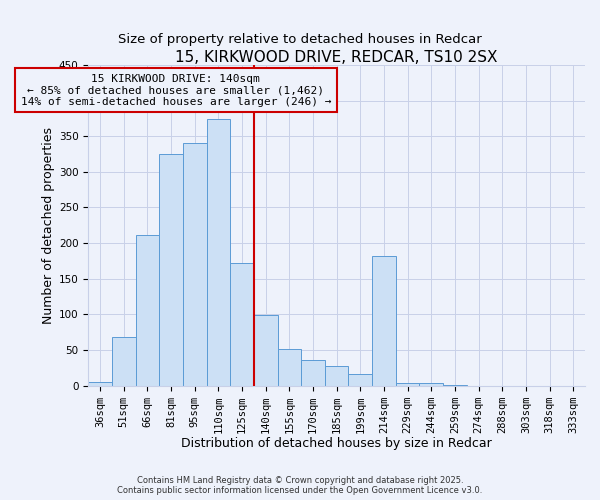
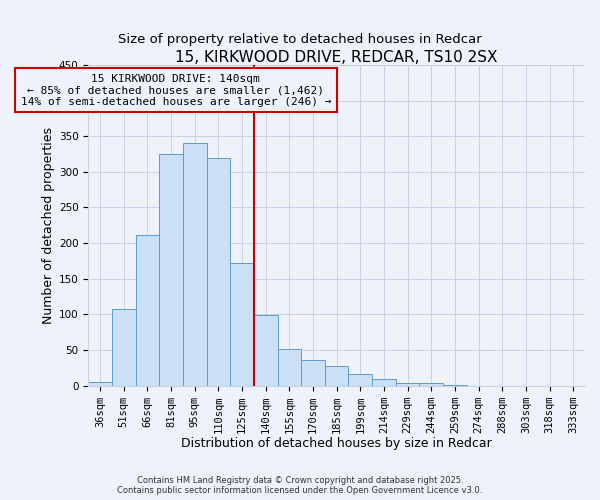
51sqm: 68 -> 107
110sqm: 374 -> 320
214sqm: 182 -> 9
